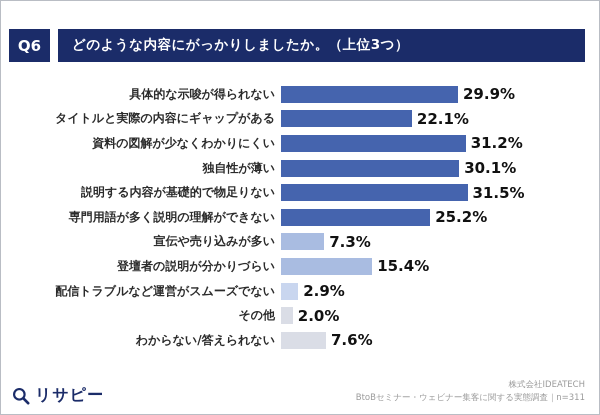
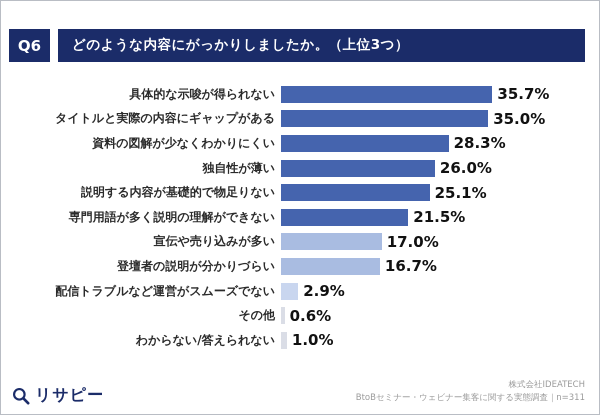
具体的な示唆が得られない: 29.9% -> 35.7%
タイトルと実際の内容にギャップがある: 22.1% -> 35.0%
資料の図解が少なくわかりにくい: 31.2% -> 28.3%
独自性が薄い: 30.1% -> 26.0%
説明する内容が基礎的で物足りない: 31.5% -> 25.1%
専門用語が多く説明の理解ができない: 25.2% -> 21.5%
宣伝や売り込みが多い: 7.3% -> 17.0%
登壇者の説明が分かりづらい: 15.4% -> 16.7%
その他: 2.0% -> 0.6%
わからない/答えられない: 7.6% -> 1.0%
